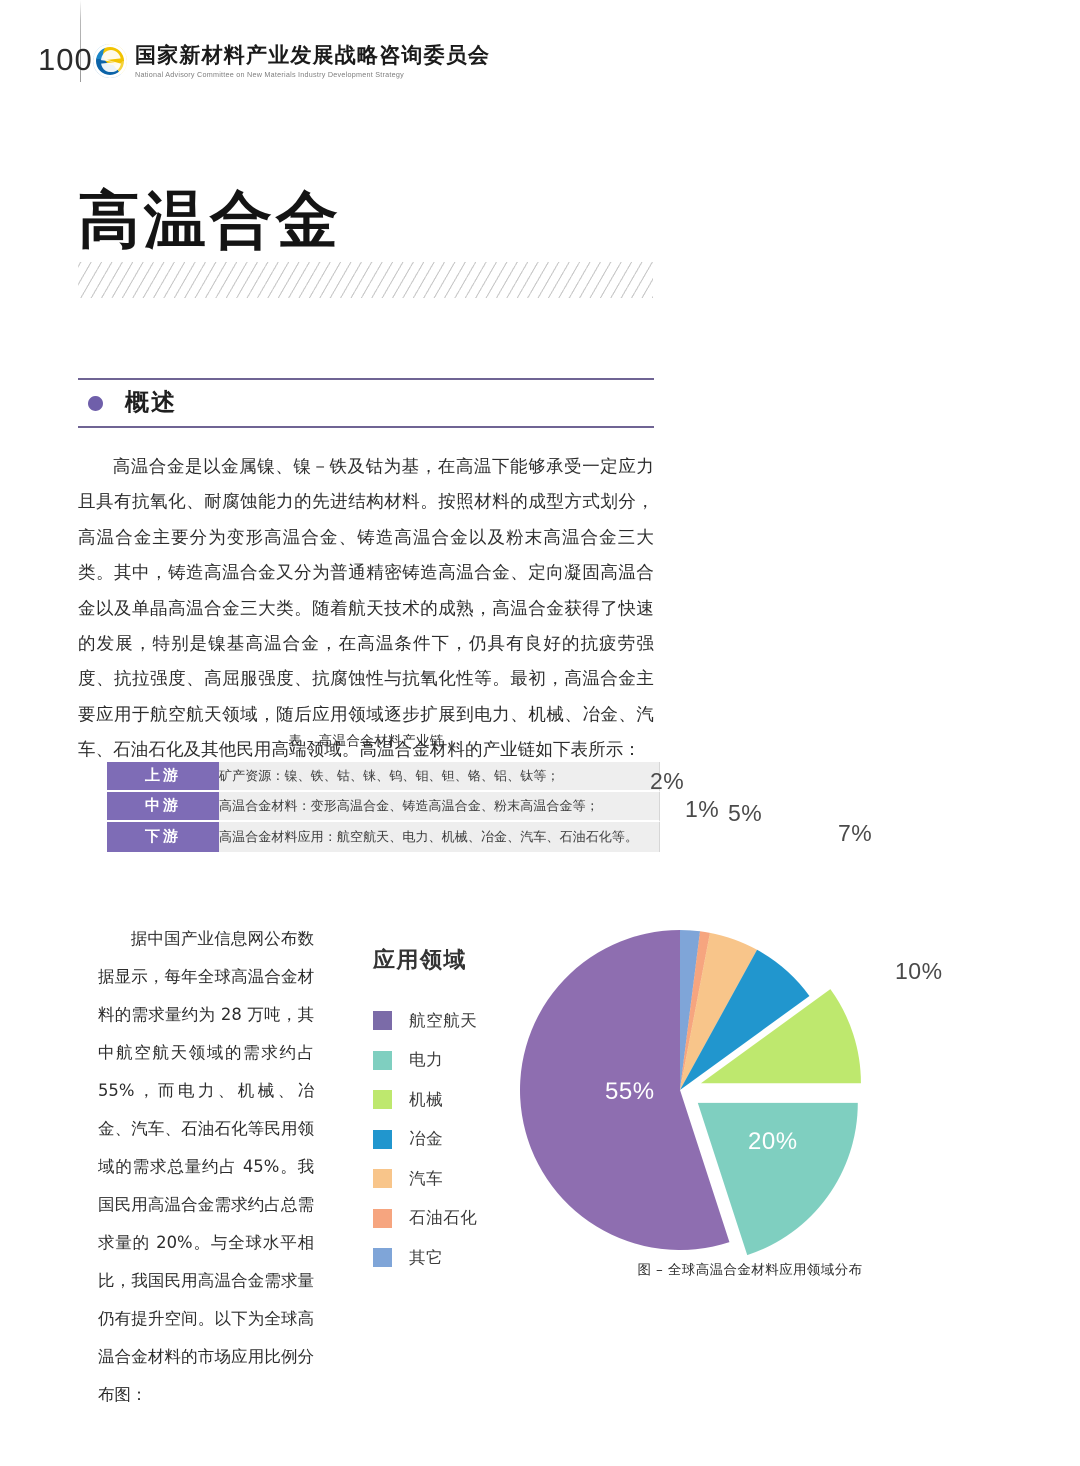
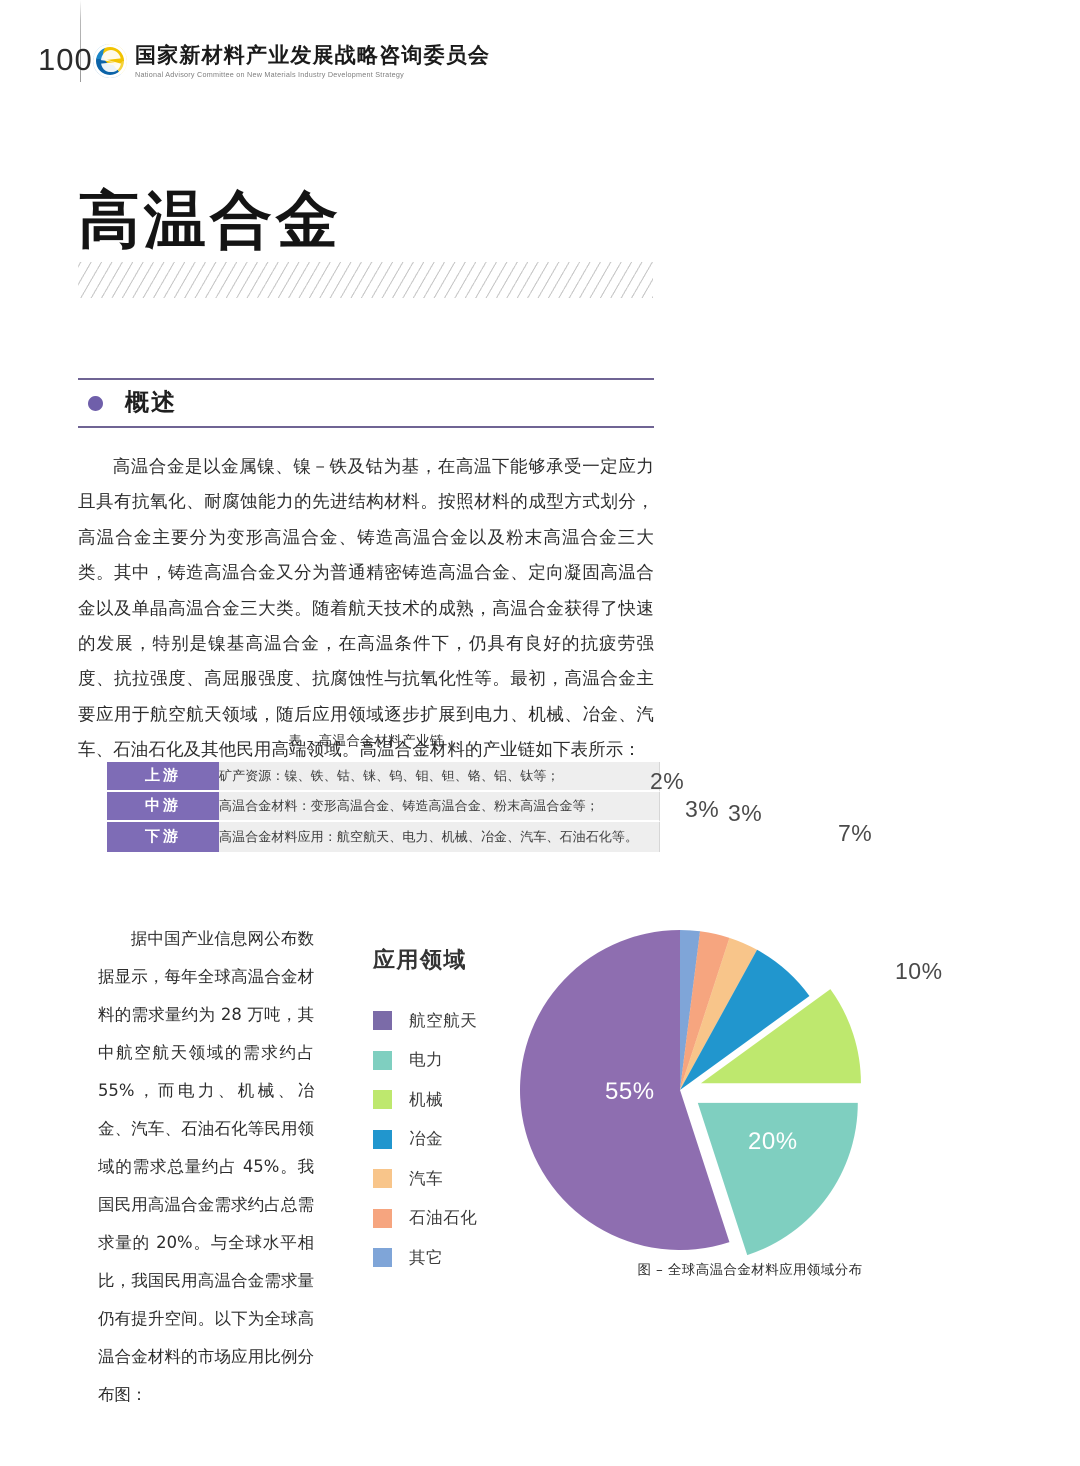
汽车: 5% -> 3%
石油石化: 1% -> 3%
